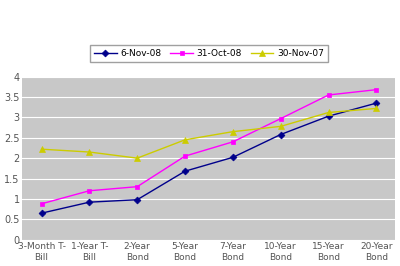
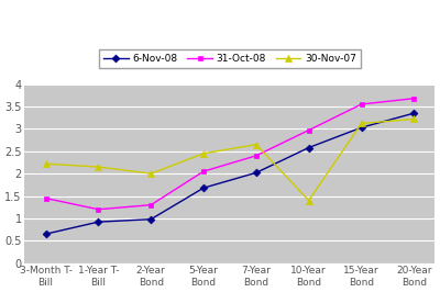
31-Oct-08/3-Month T- Bill: 0.88 -> 1.45
30-Nov-07/10-Year Bond: 2.78 -> 1.40
